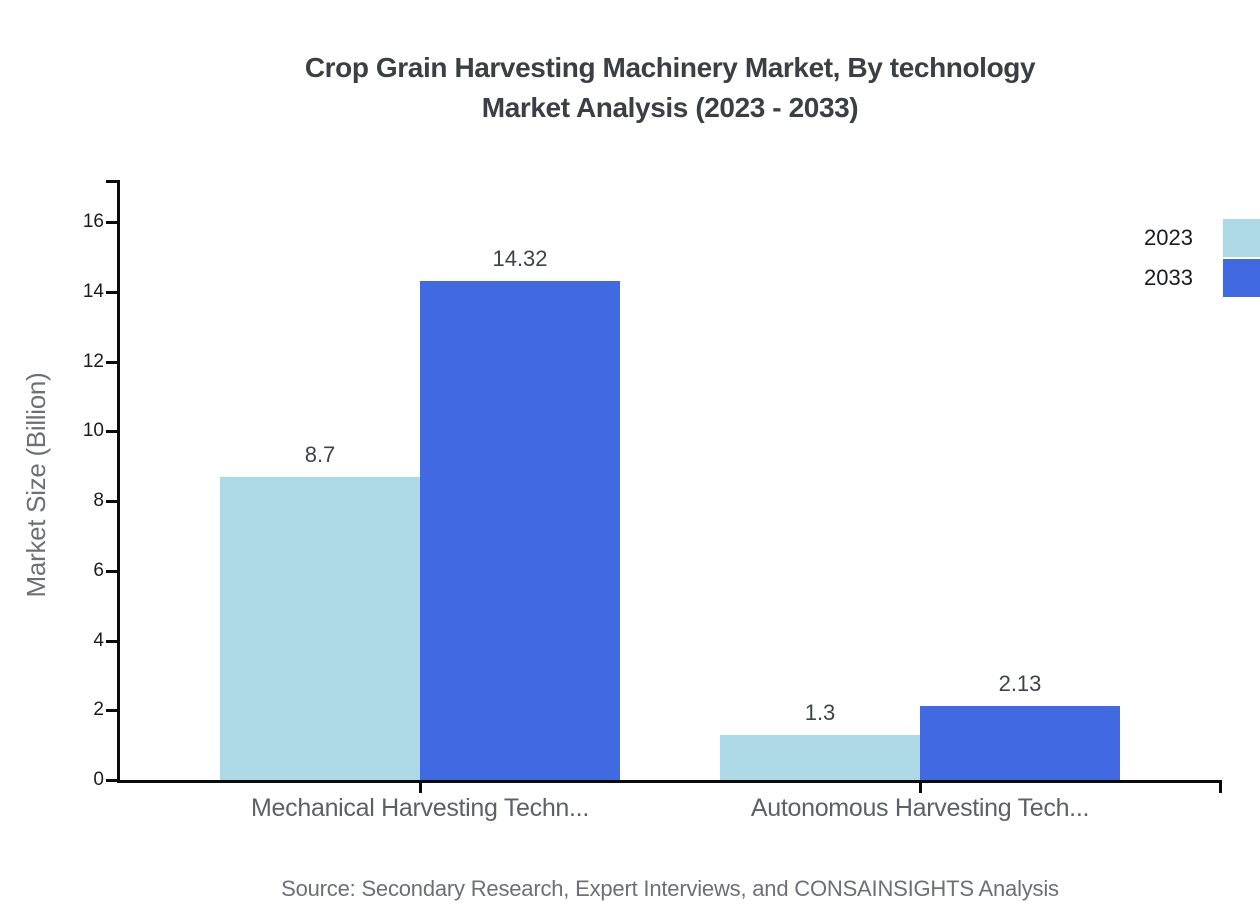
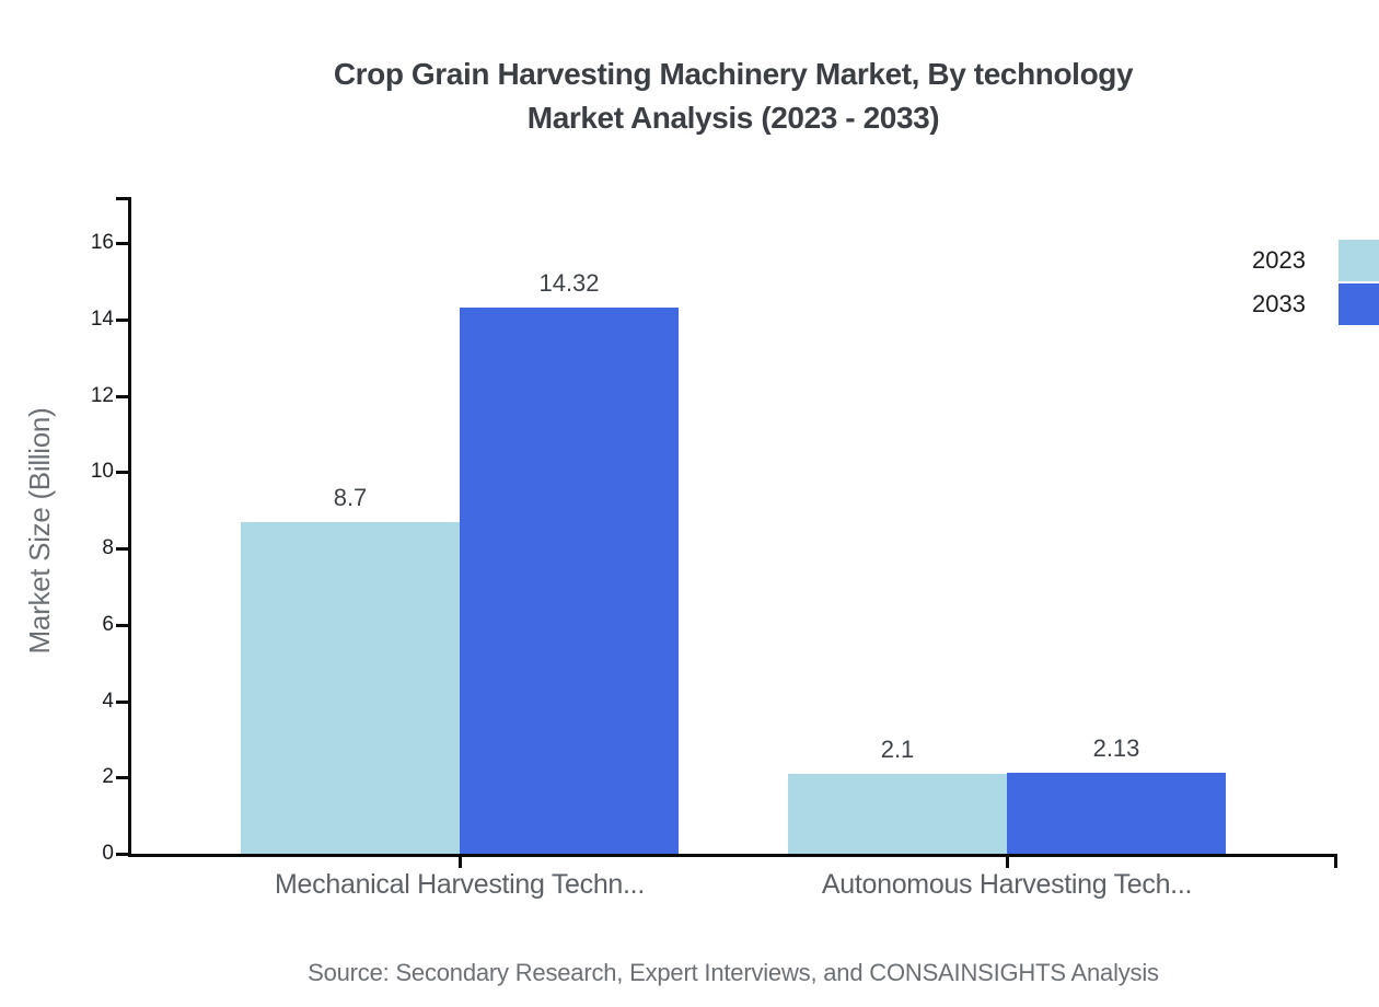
2023/Autonomous Harvesting Tech...: 1.3 -> 2.1
